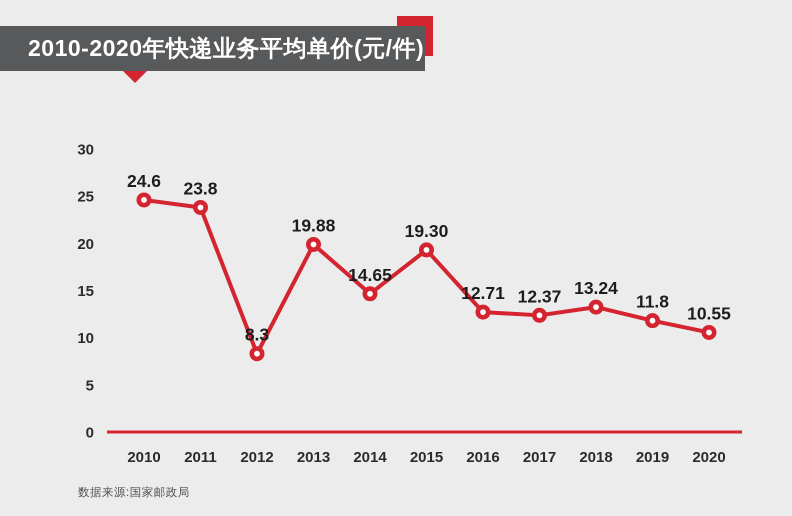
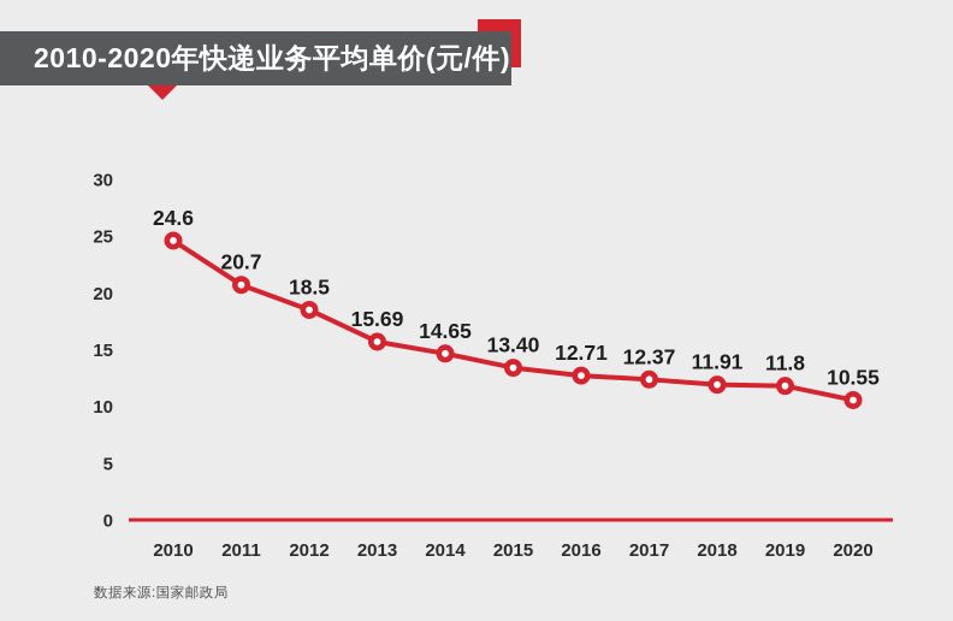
2011: 23.8 -> 20.7
2012: 8.3 -> 18.5
2013: 19.88 -> 15.69
2015: 19.30 -> 13.40
2018: 13.24 -> 11.91
